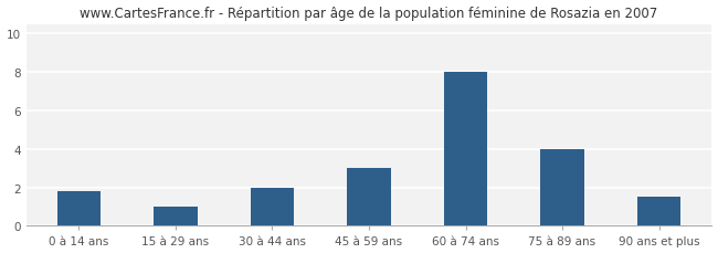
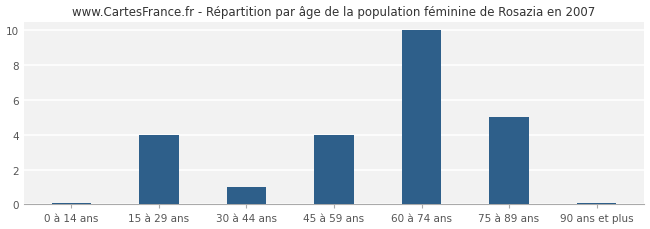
0 à 14 ans: 1.8 -> 0.1
15 à 29 ans: 1.0 -> 4.0
30 à 44 ans: 2.0 -> 1.0
45 à 59 ans: 3.0 -> 4.0
60 à 74 ans: 8.0 -> 10.0
75 à 89 ans: 4.0 -> 5.0
90 ans et plus: 1.5 -> 0.1
